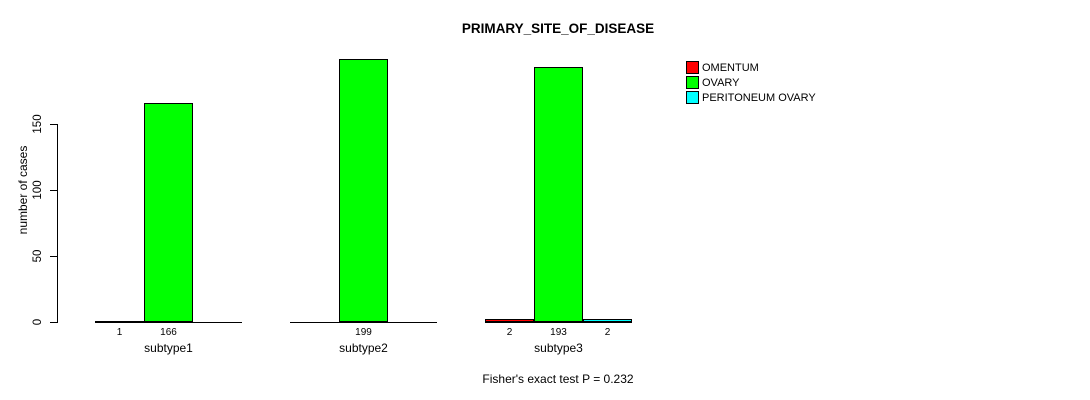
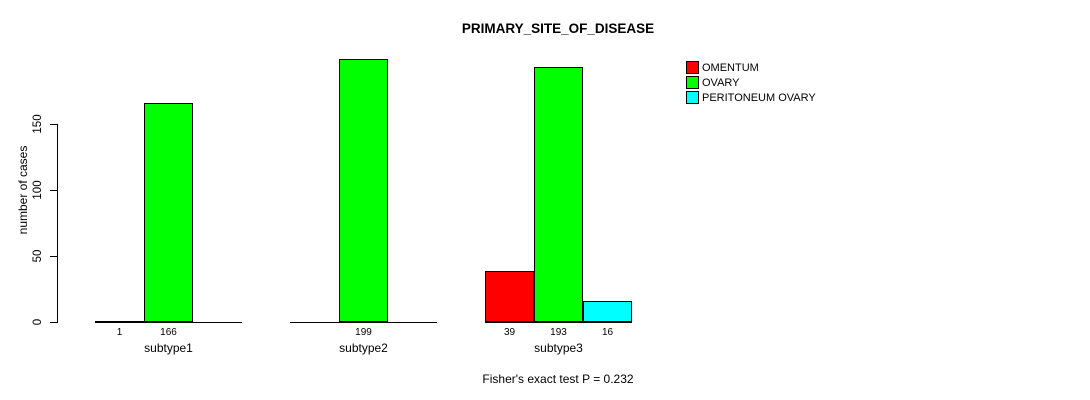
OMENTUM/subtype3: 2 -> 39
PERITONEUM OVARY/subtype3: 2 -> 16
